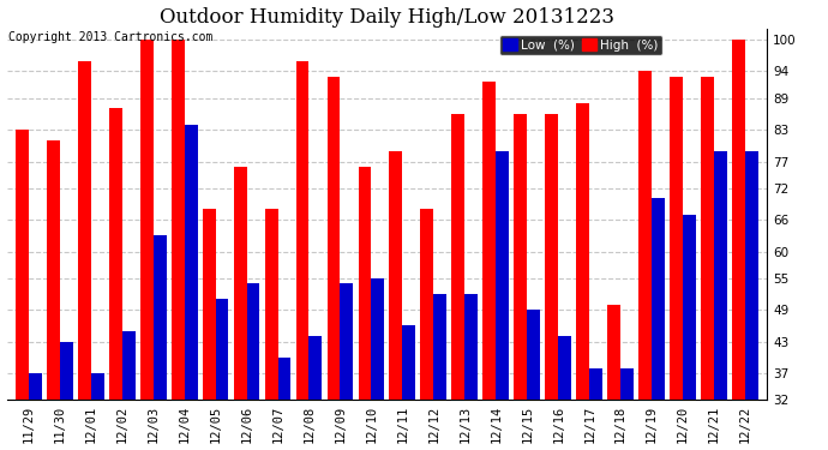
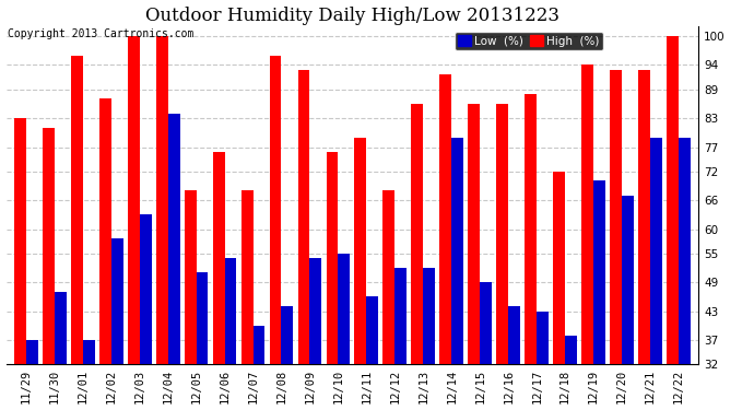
Low (%)/11/30: 43 -> 47
Low (%)/12/02: 45 -> 58
Low (%)/12/17: 38 -> 43
High (%)/12/18: 50 -> 72
